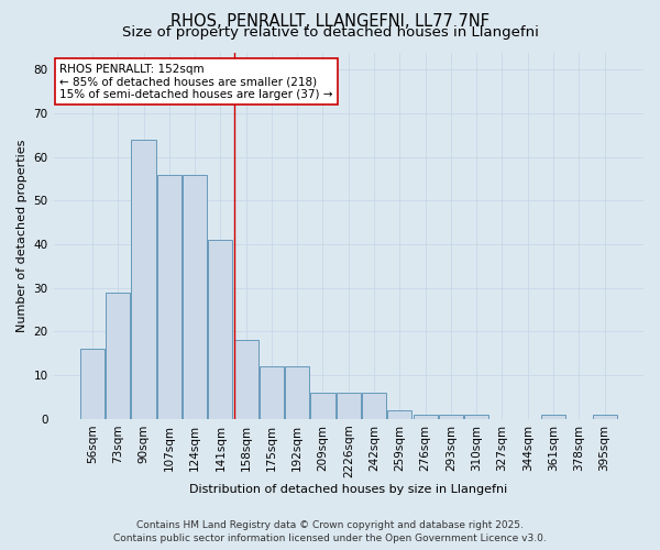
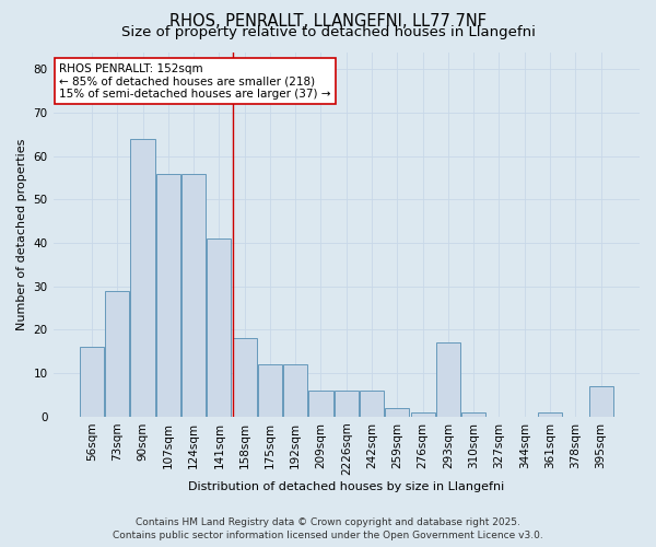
293sqm: 1 -> 17
395sqm: 1 -> 7
